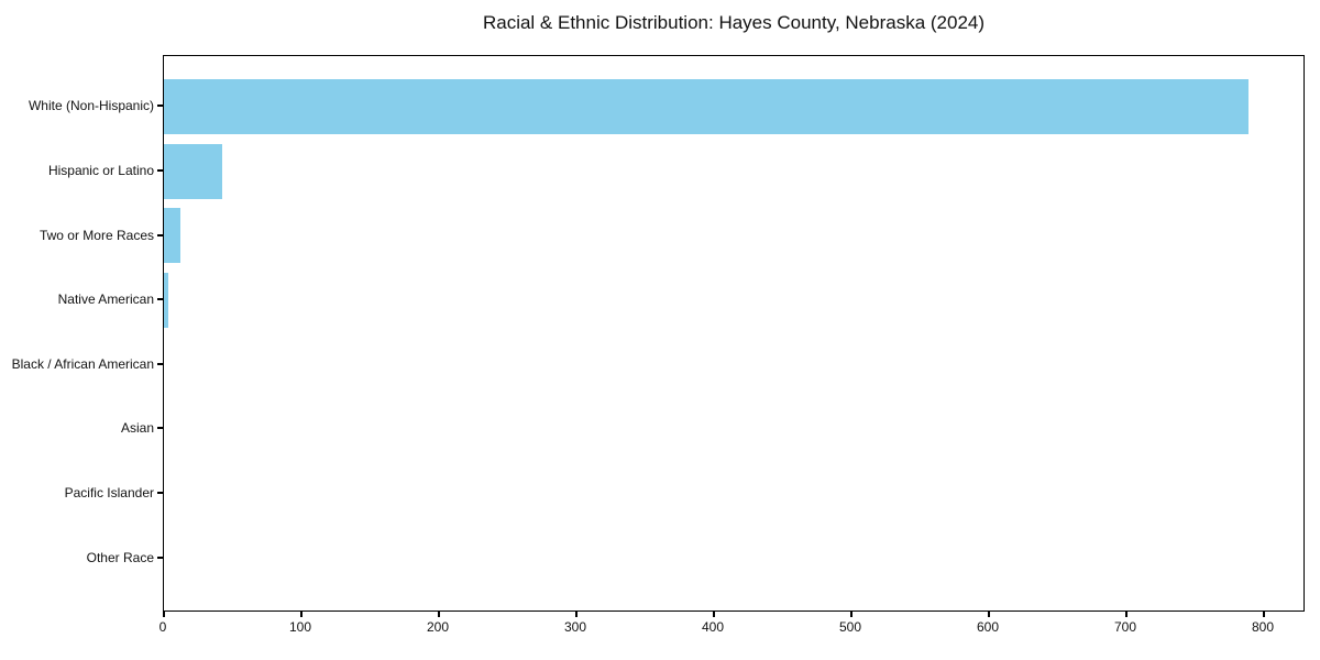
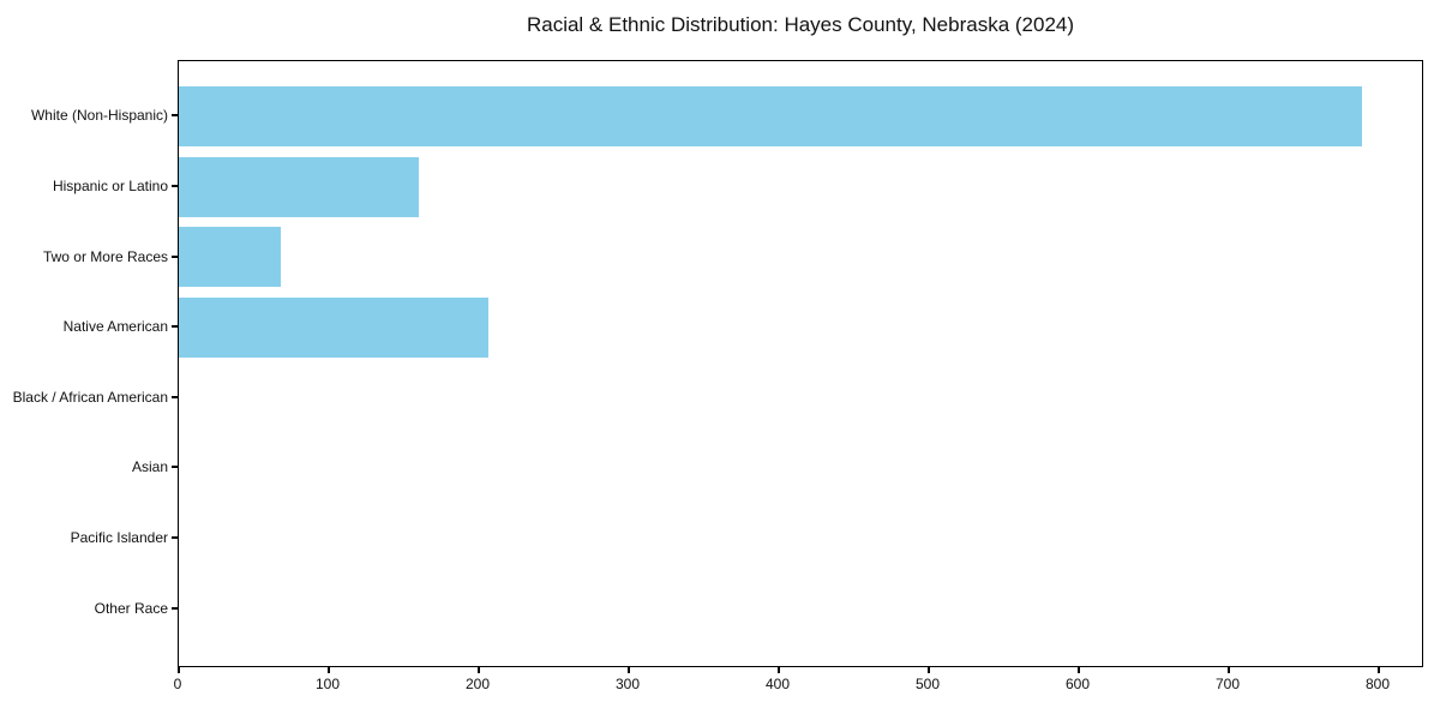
Hispanic or Latino: 42 -> 160
Two or More Races: 12 -> 68
Native American: 3 -> 206
